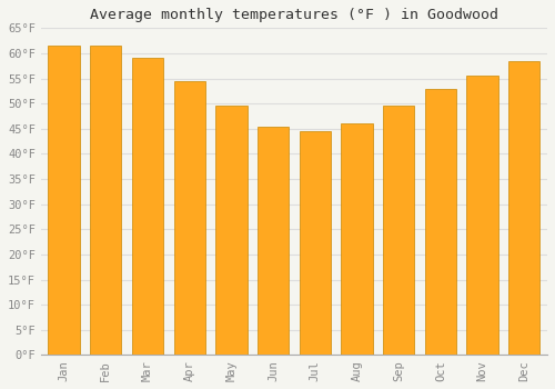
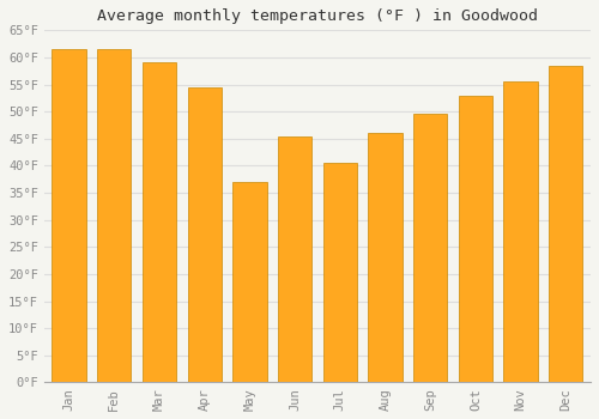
May: 49.5°F -> 37.0°F
Jul: 44.5°F -> 40.5°F
